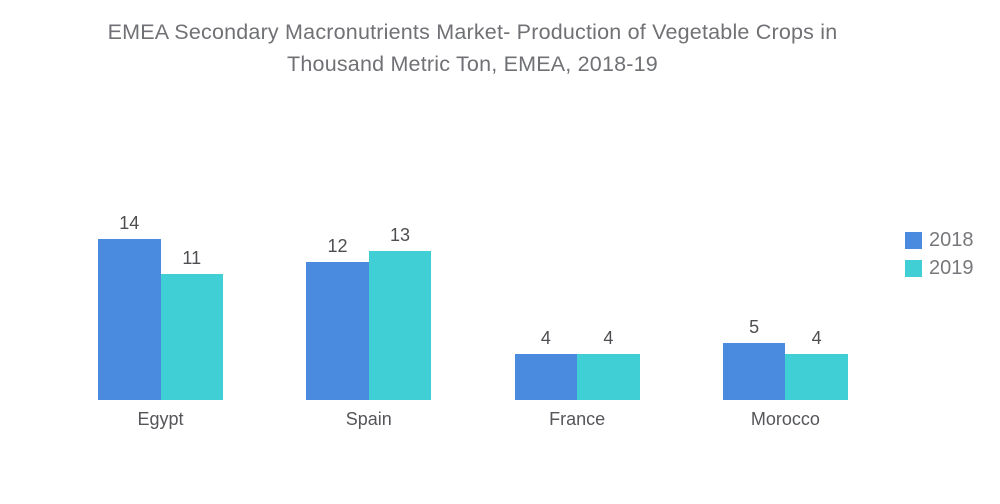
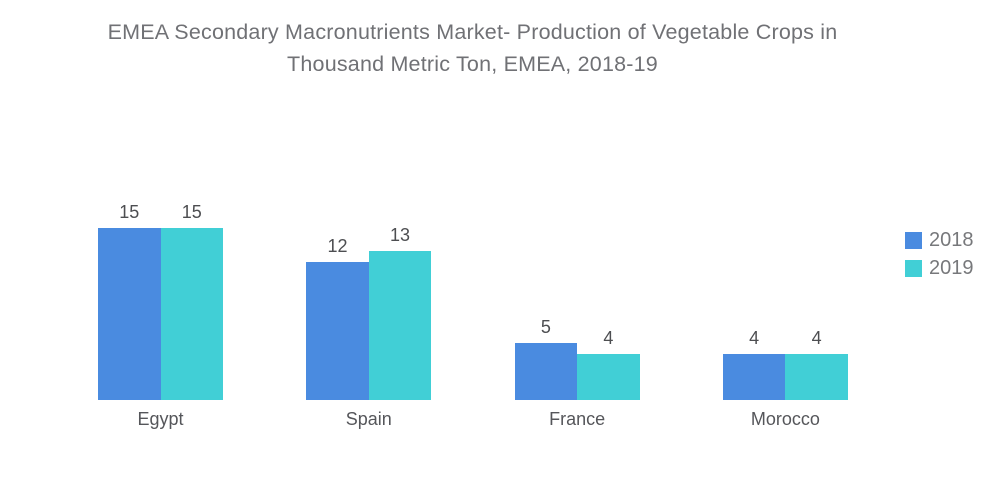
2018/Egypt: 14 -> 15
2019/Egypt: 11 -> 15
2018/France: 4 -> 5
2018/Morocco: 5 -> 4
